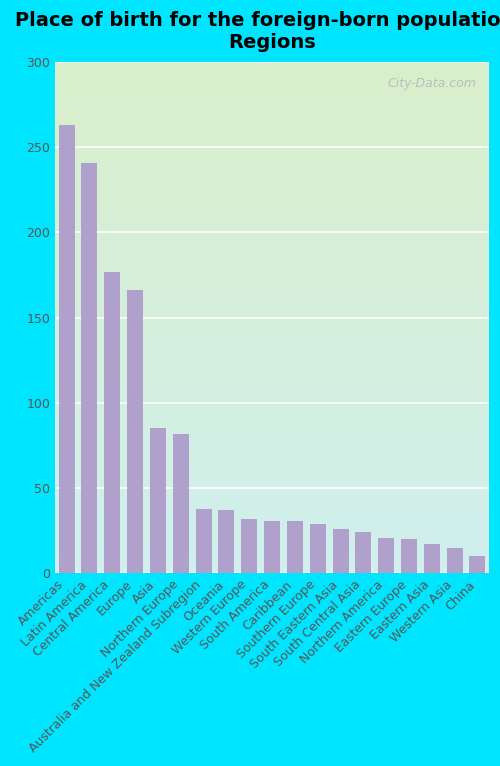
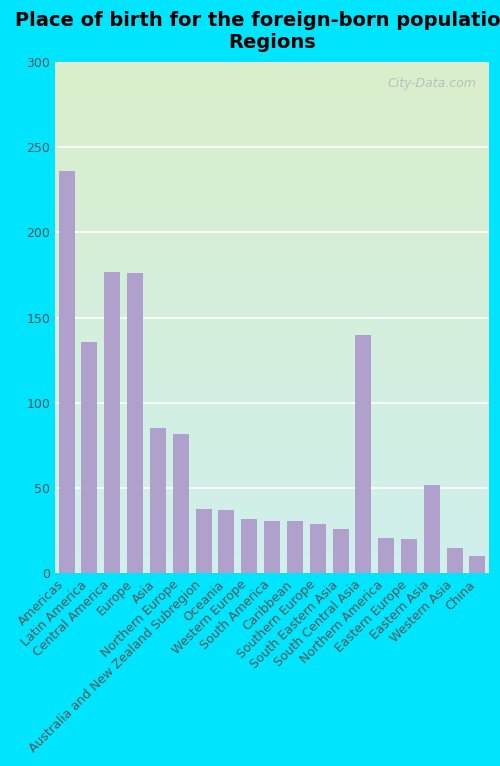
Americas: 263 -> 236
Latin America: 241 -> 136
Europe: 166 -> 176
South Central Asia: 24 -> 140
Eastern Asia: 17 -> 52
